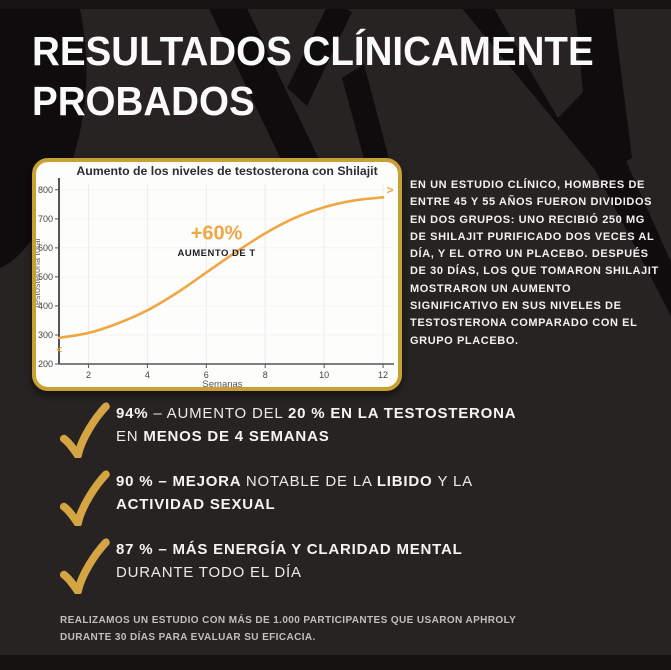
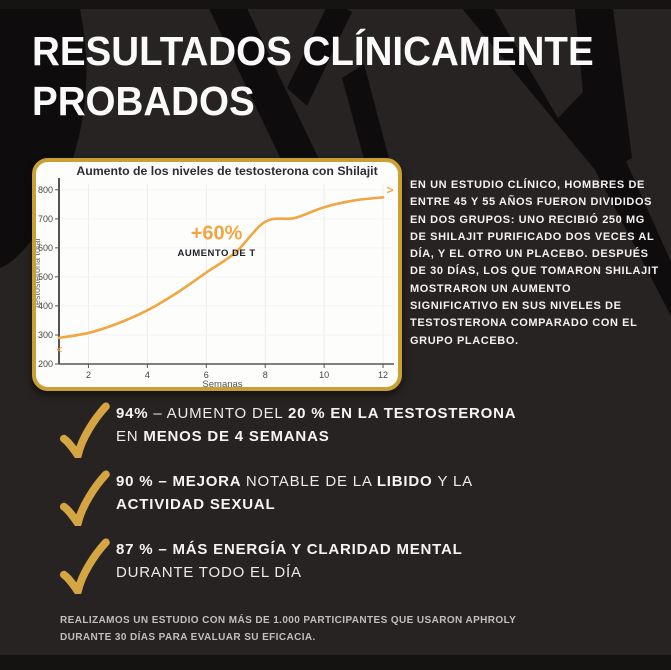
8: 650 -> 690
